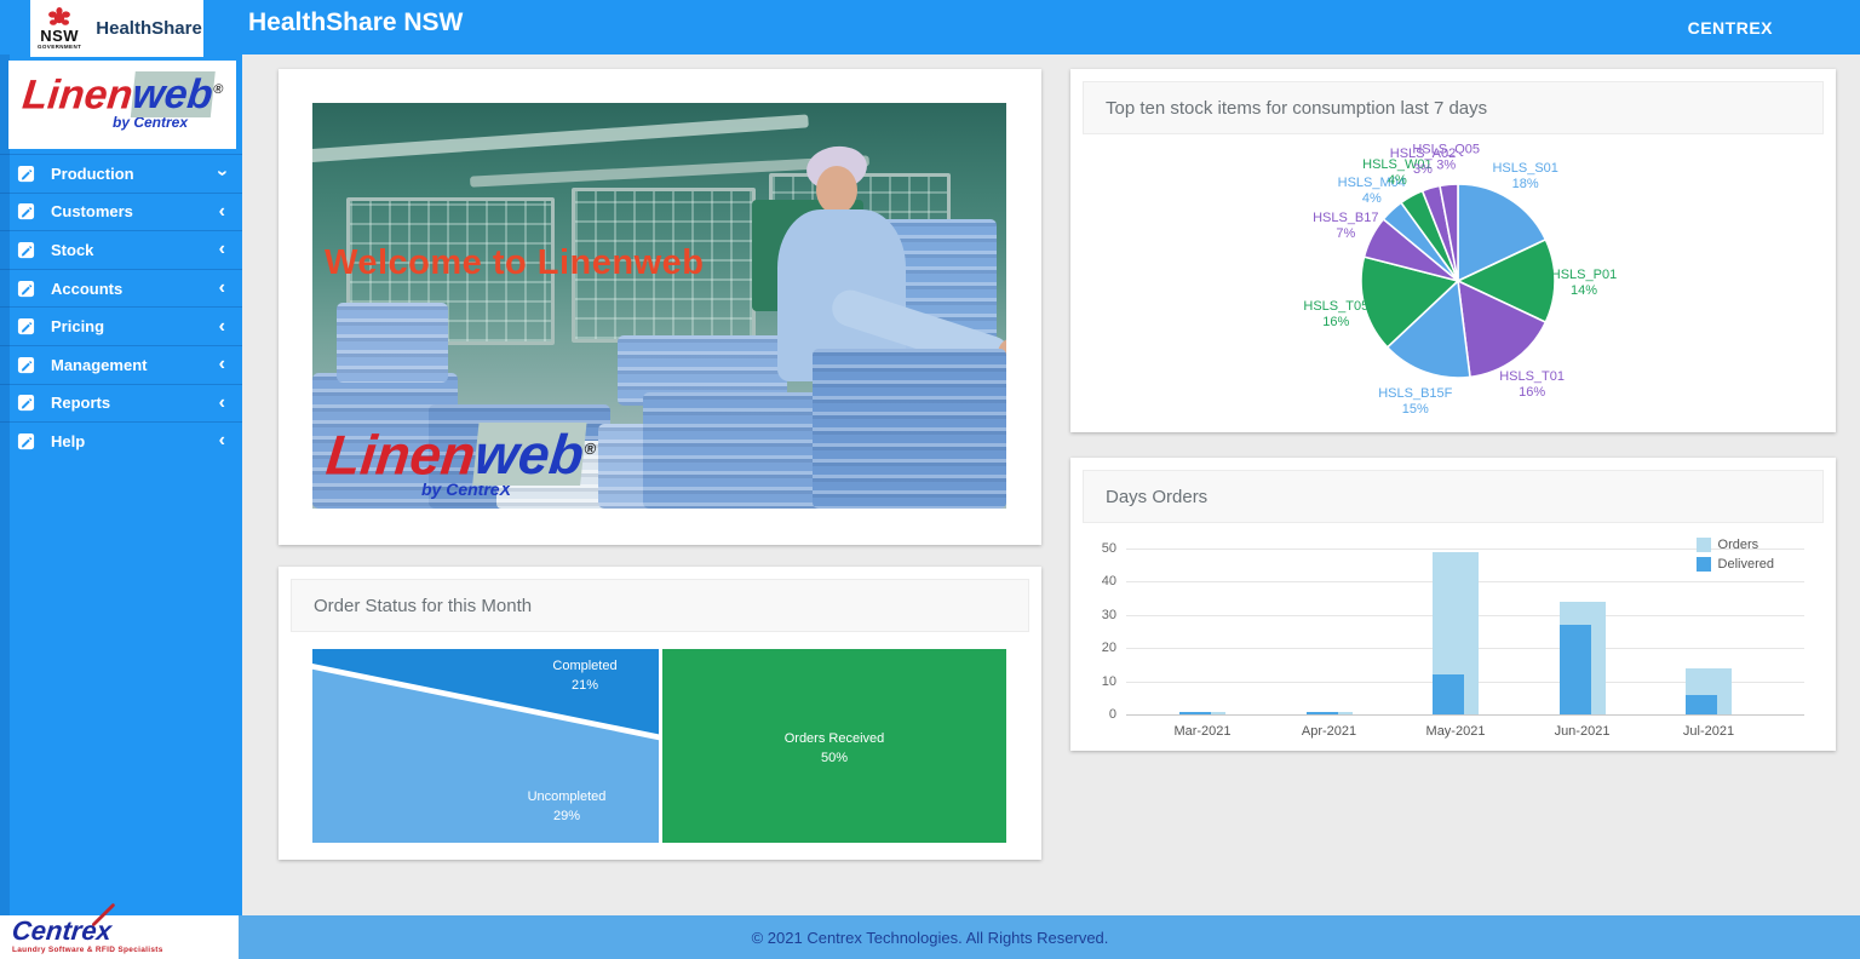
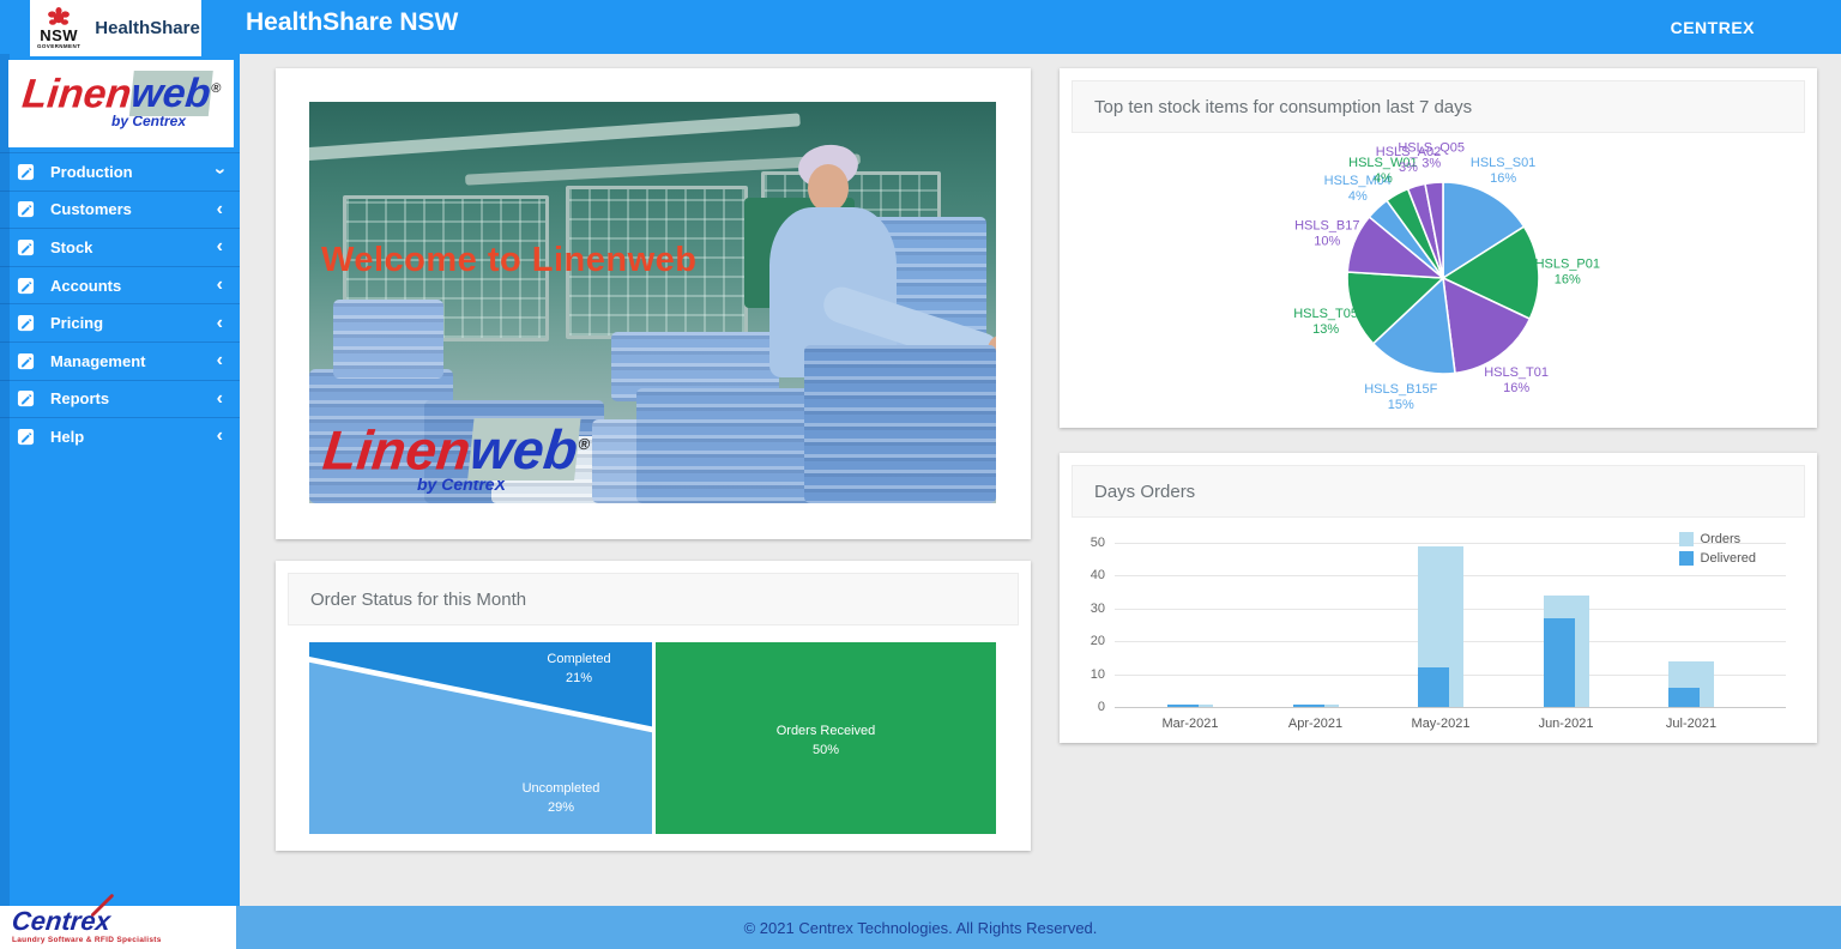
Top ten stock items for consumption last 7 days/HSLS_S01: 18% -> 16%
Top ten stock items for consumption last 7 days/HSLS_P01: 14% -> 16%
Top ten stock items for consumption last 7 days/HSLS_T05: 16% -> 13%
Top ten stock items for consumption last 7 days/HSLS_B17: 7% -> 10%
